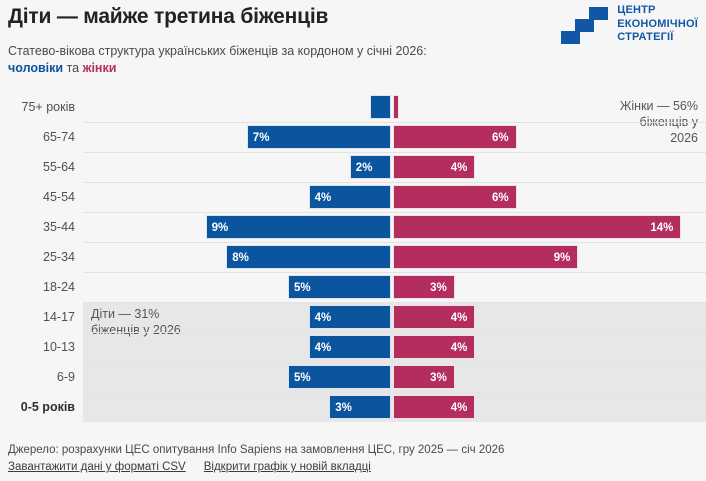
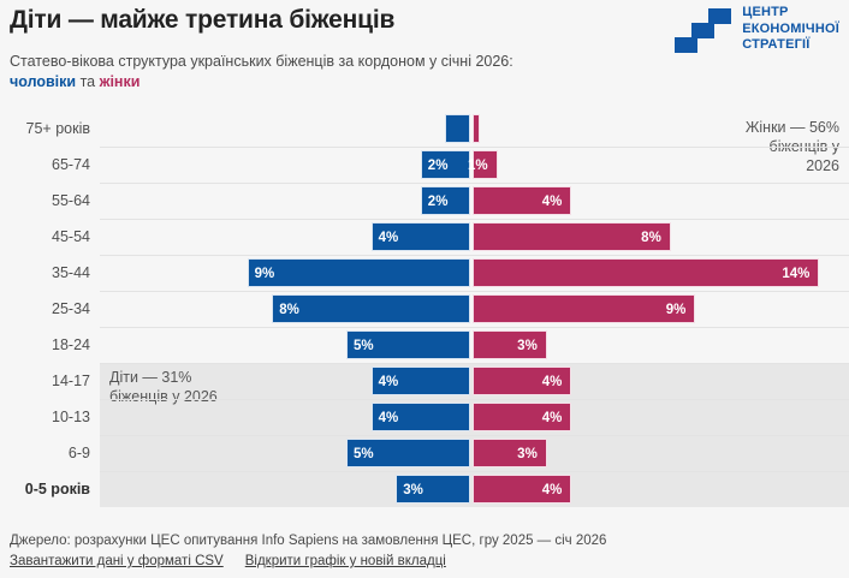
чоловіки/65-74: 7% -> 2%
жінки/65-74: 6% -> 1%
жінки/45-54: 6% -> 8%
